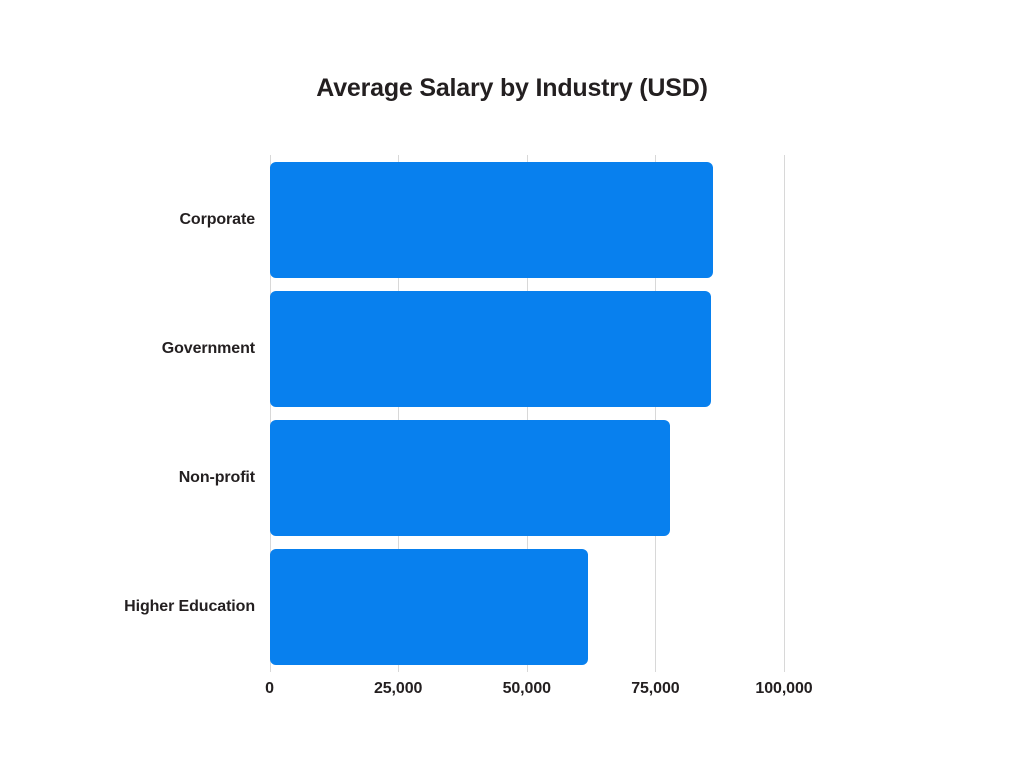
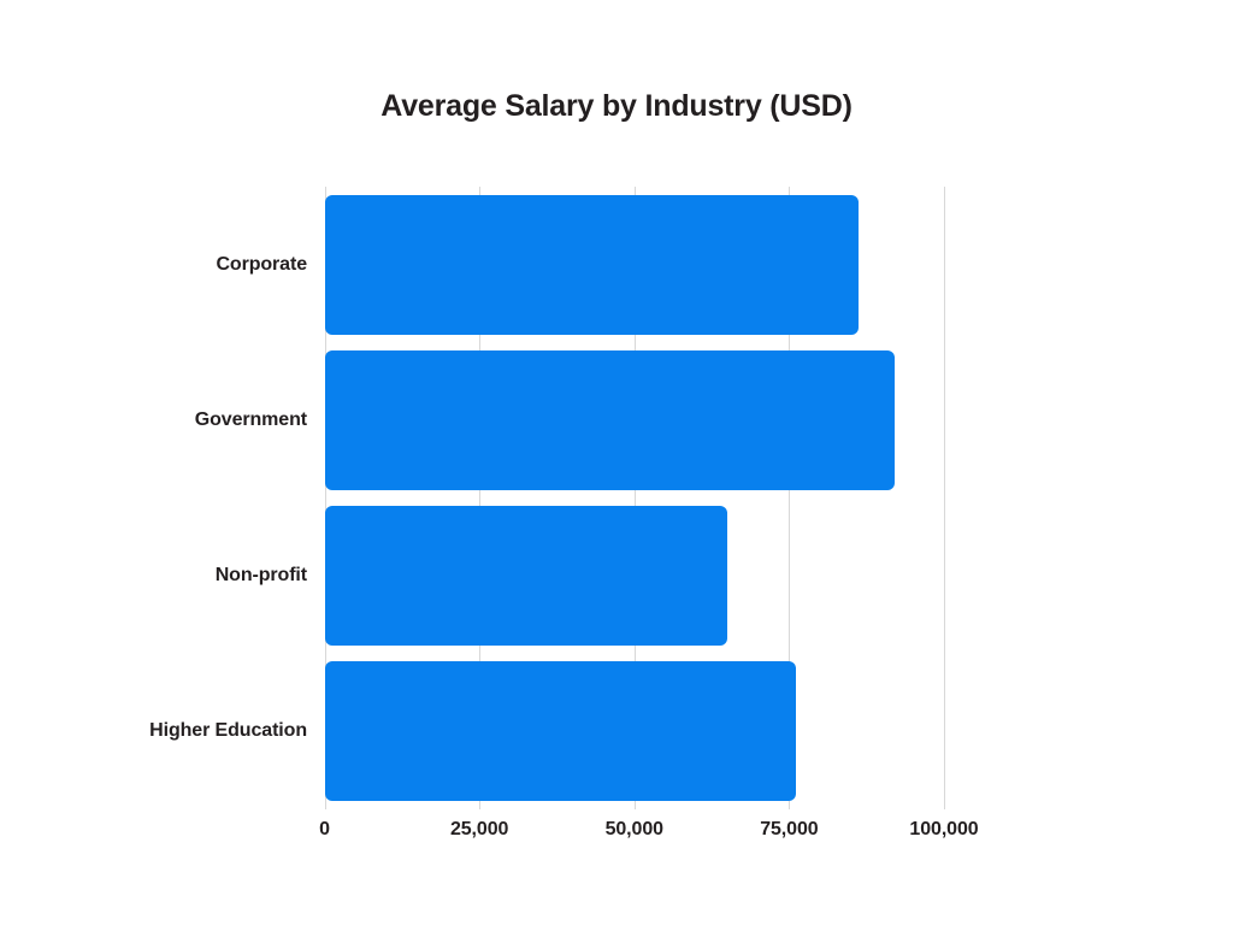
Government: 86000 -> 92000
Non-profit: 78000 -> 65000
Higher Education: 62000 -> 76000
